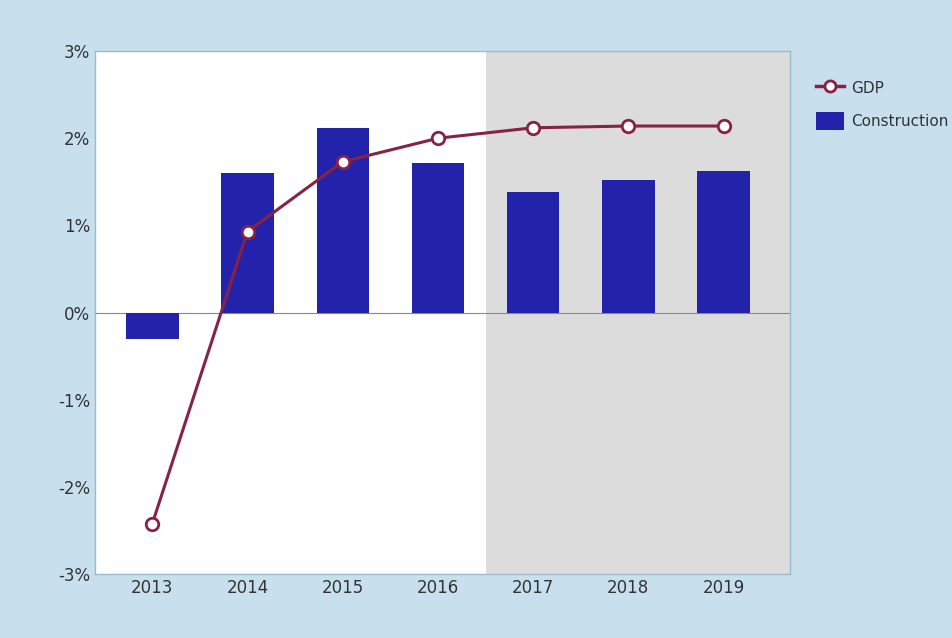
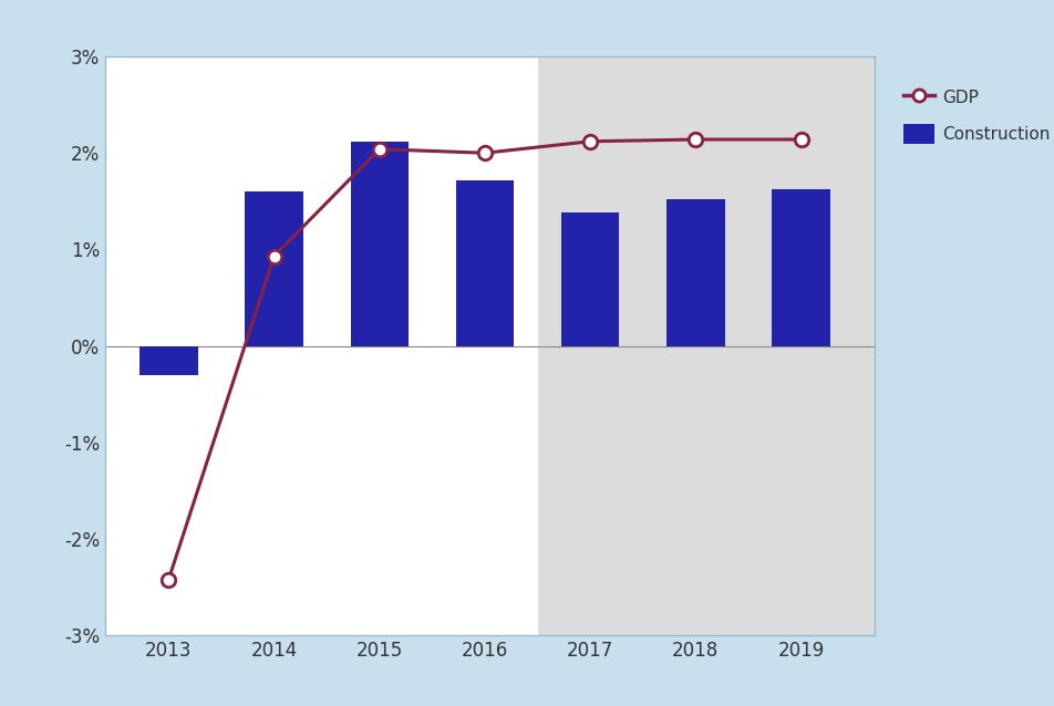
GDP/2015: 1.73% -> 2.04%
